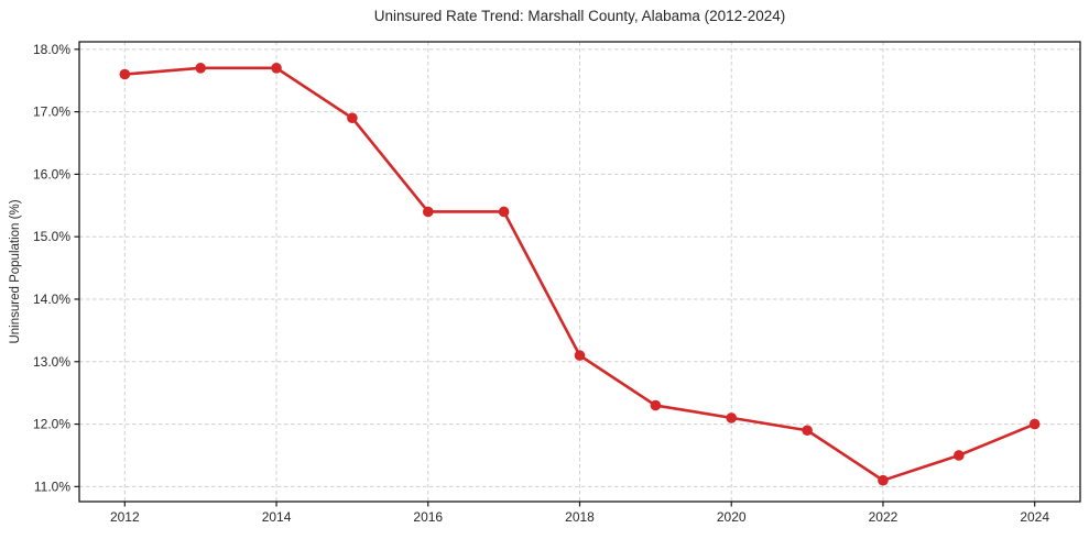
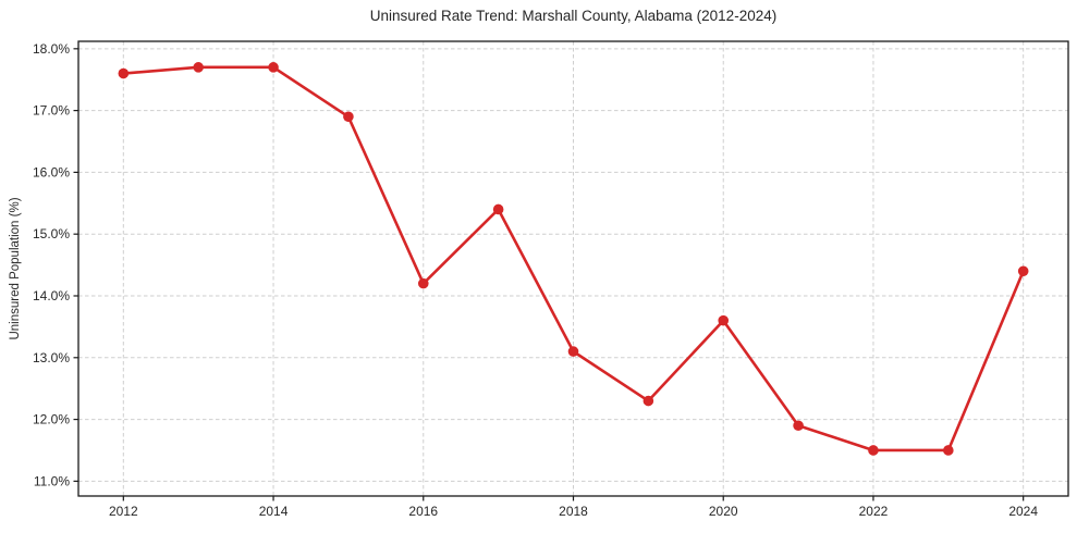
2016: 15.4% -> 14.2%
2020: 12.1% -> 13.6%
2022: 11.1% -> 11.5%
2024: 12.0% -> 14.4%
